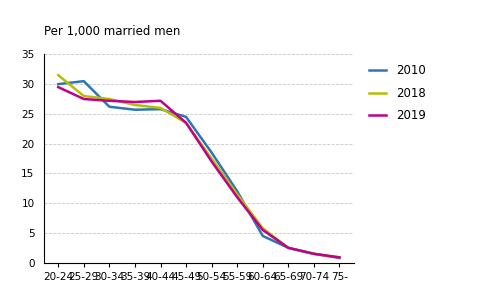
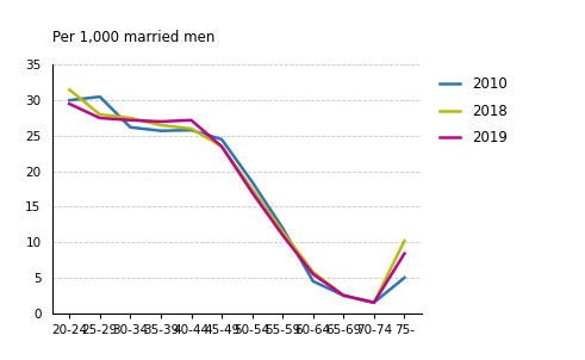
2010/75-: 0.8 -> 5.0
2018/75-: 0.9 -> 10.2
2019/75-: 0.9 -> 8.4
